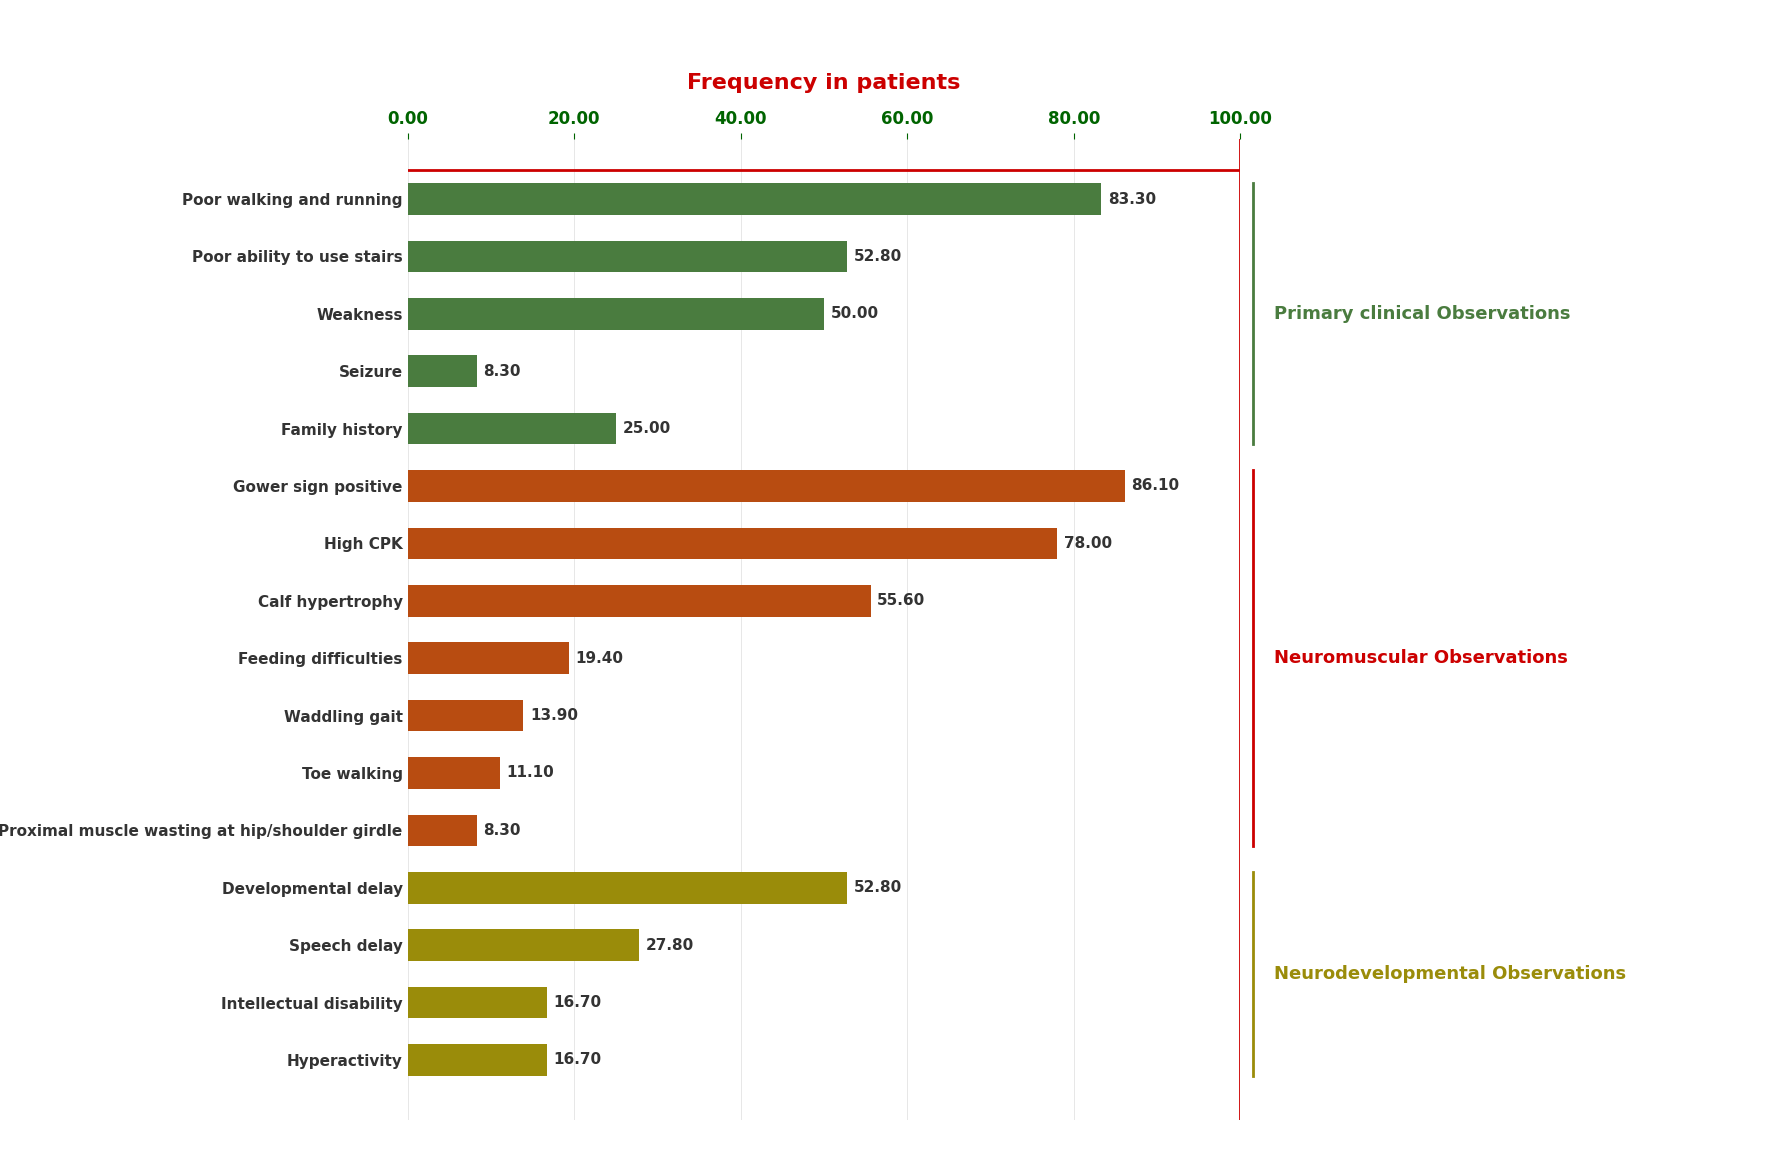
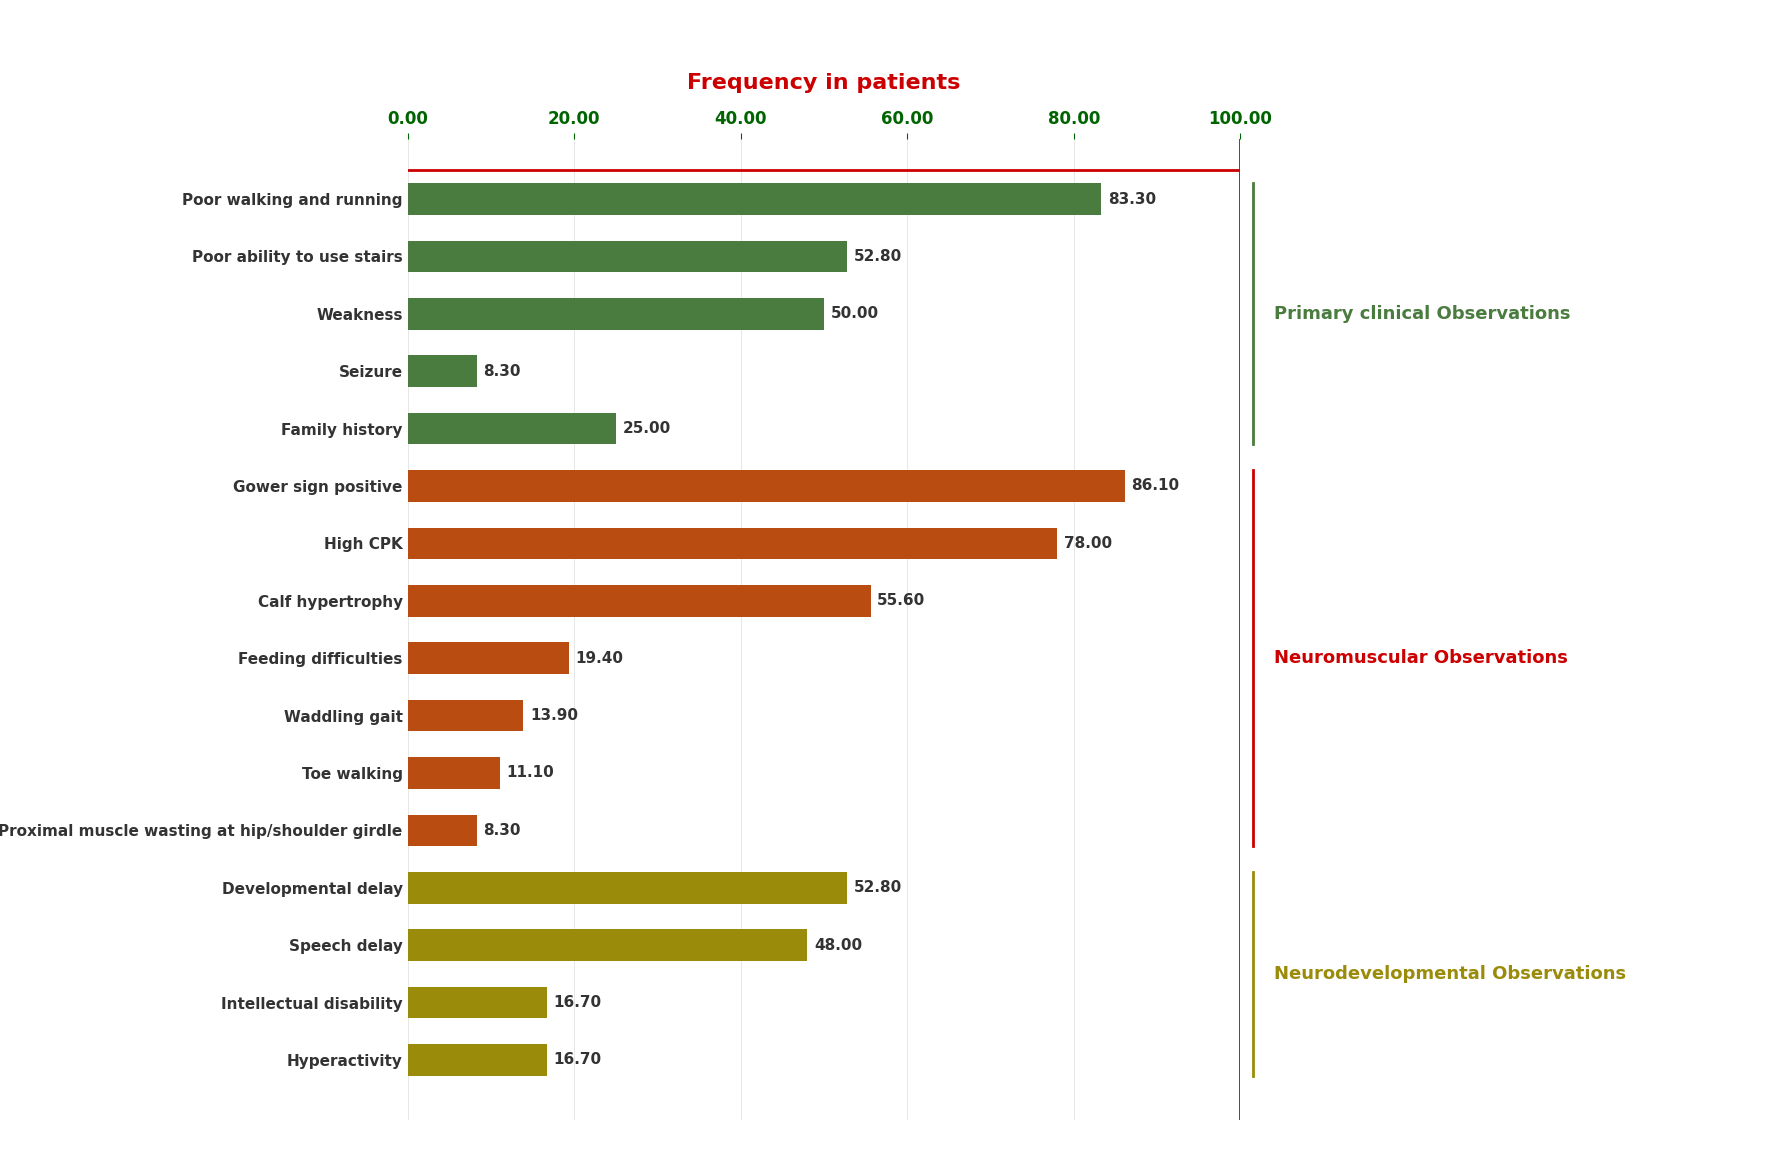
Speech delay: 27.80 -> 48.00
